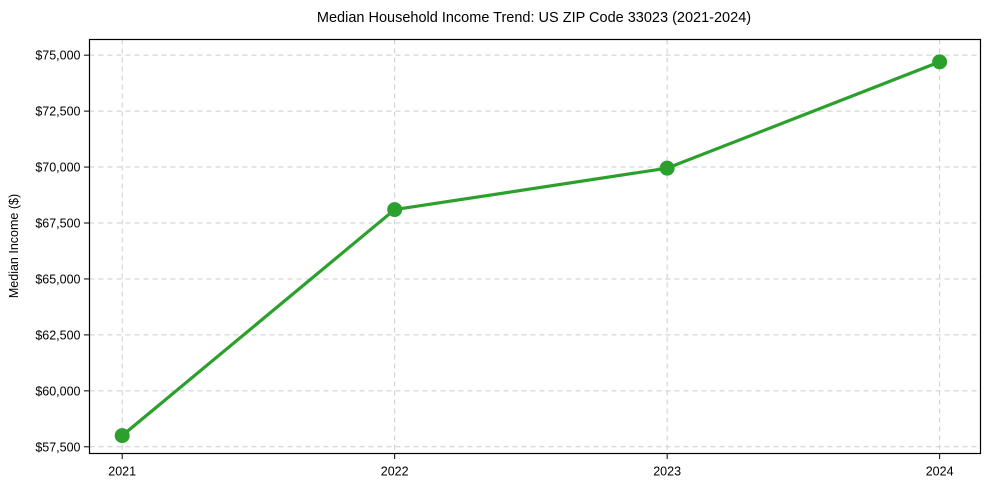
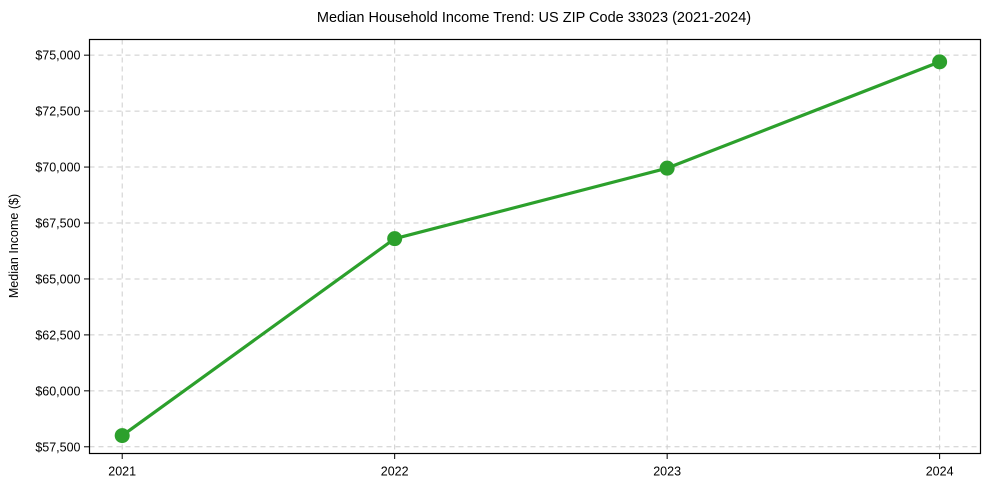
2022: $68100 -> $66800
